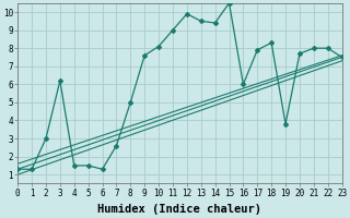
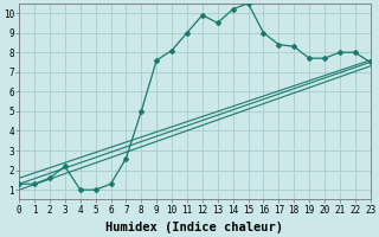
2: 3.0 -> 1.6
3: 6.2 -> 2.2
4: 1.5 -> 1.0
5: 1.5 -> 1.0
14: 9.4 -> 10.2
16: 6.0 -> 9.0
17: 7.9 -> 8.4
19: 3.8 -> 7.7
